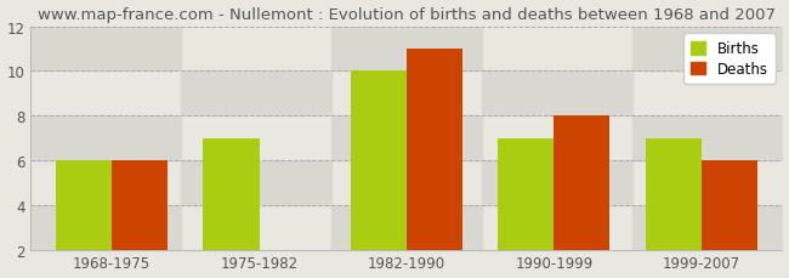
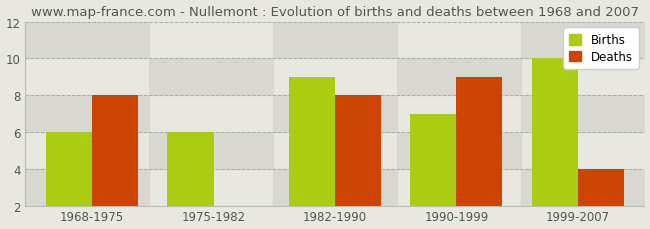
Deaths/1968-1975: 6 -> 8
Births/1975-1982: 7 -> 6
Births/1982-1990: 10 -> 9
Deaths/1982-1990: 11 -> 8
Deaths/1990-1999: 8 -> 9
Births/1999-2007: 7 -> 10
Deaths/1999-2007: 6 -> 4
